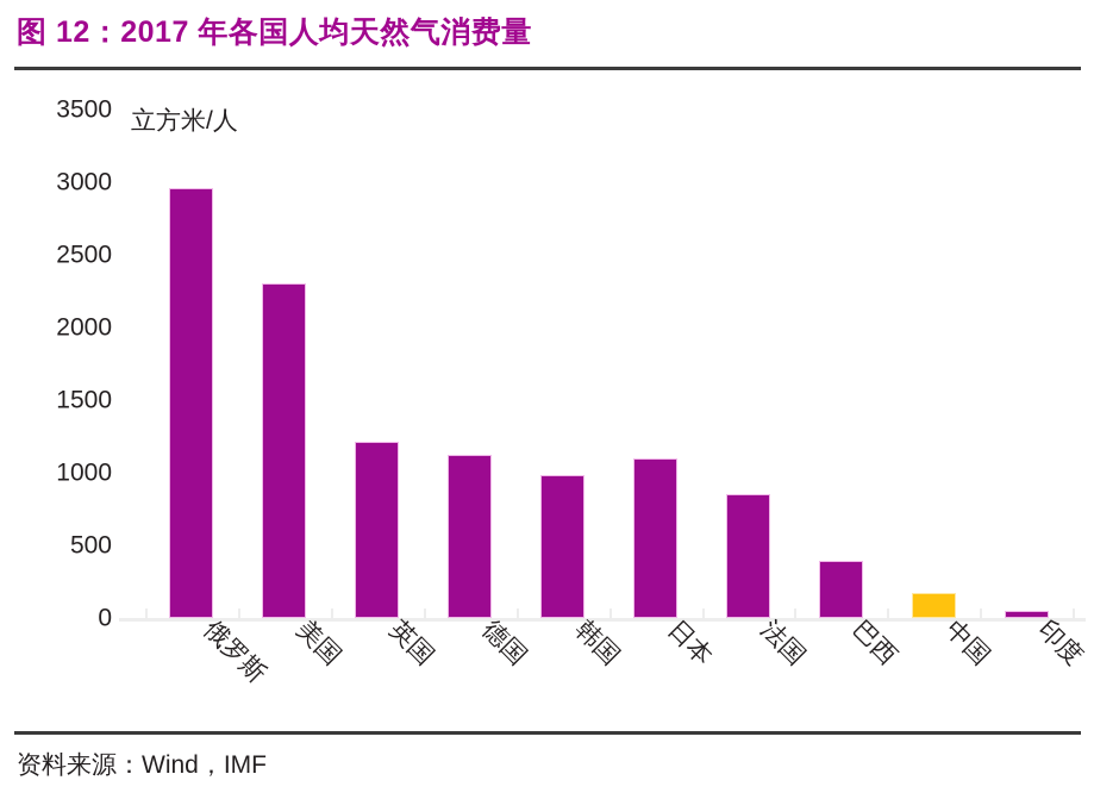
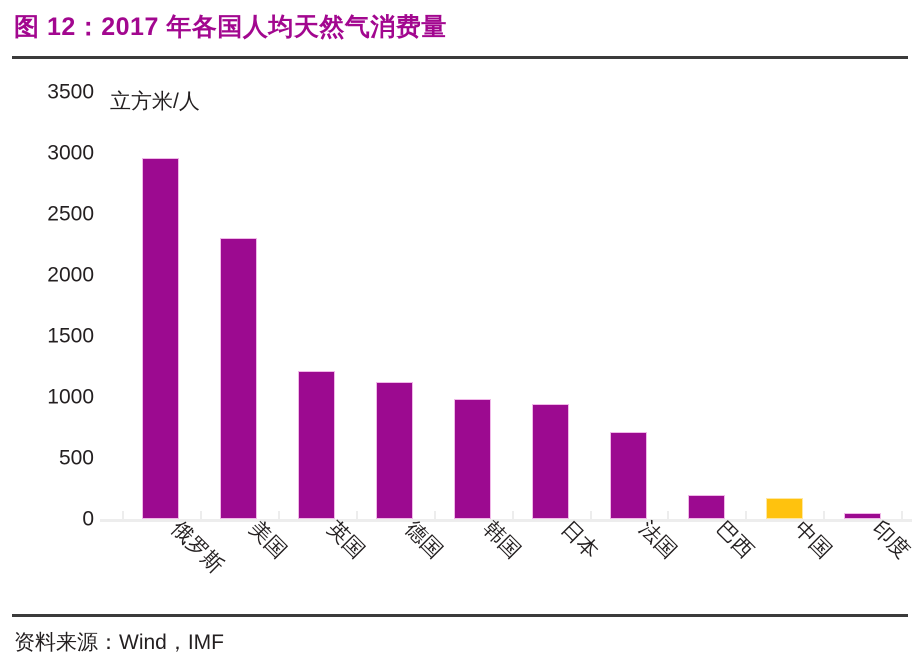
日本: 1100 -> 940
法国: 850 -> 710
巴西: 390 -> 200
